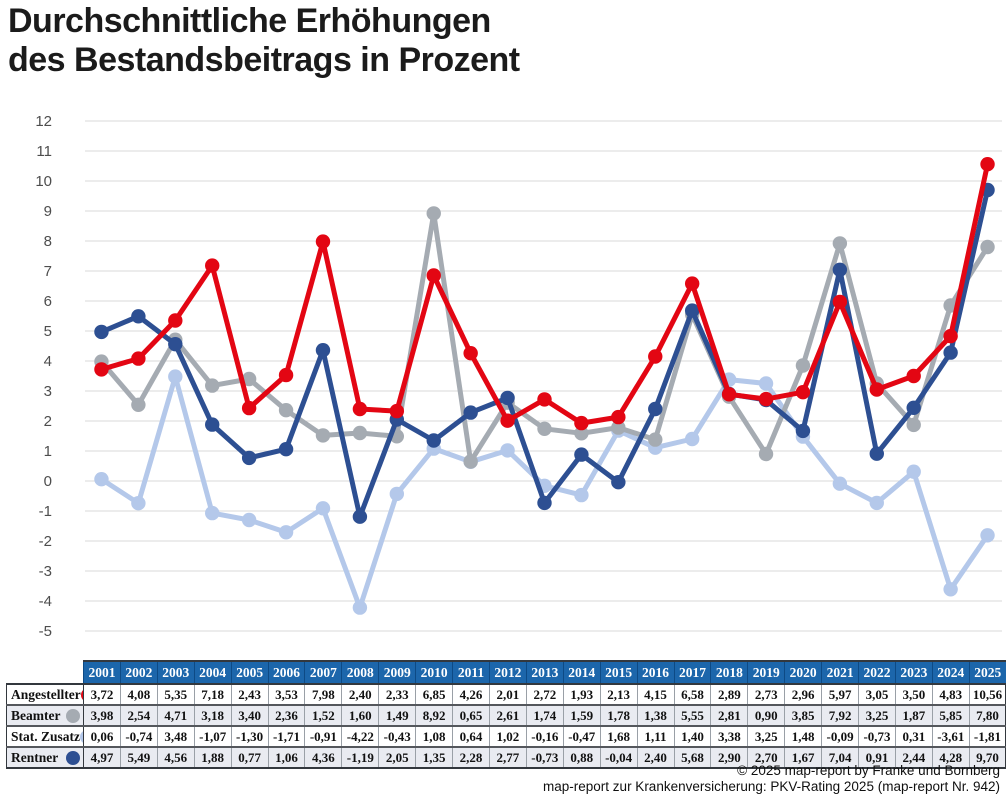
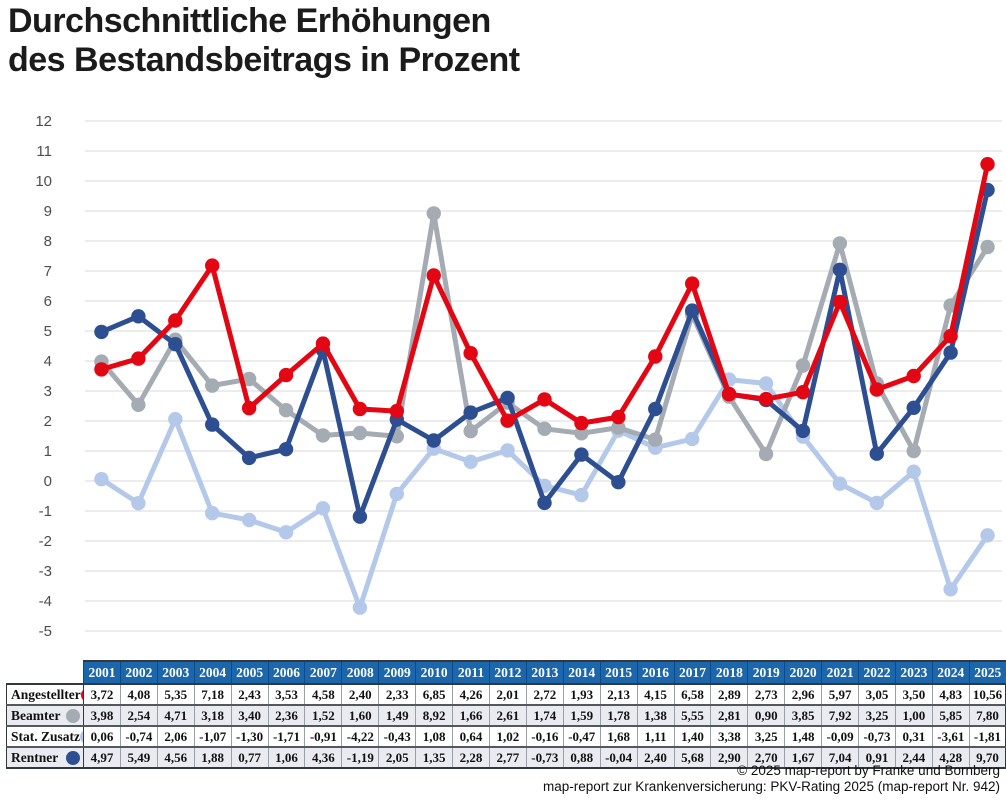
Stat. Zusatz/2003: 3,48 -> 2,06
Angestellter/2007: 7,98 -> 4,58
Beamter/2011: 0,65 -> 1,66
Beamter/2023: 1,87 -> 1,00
